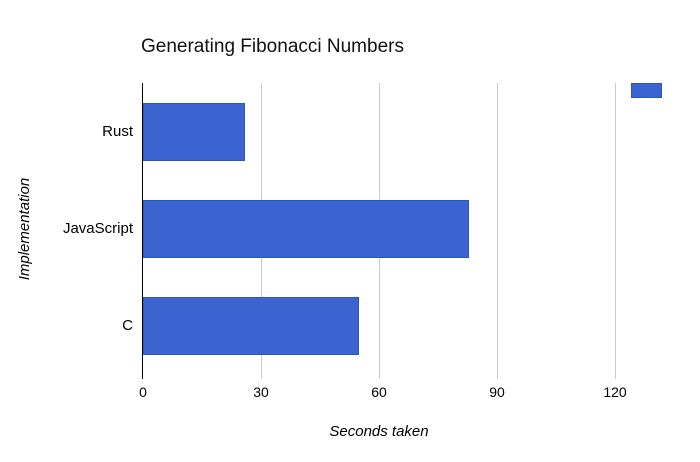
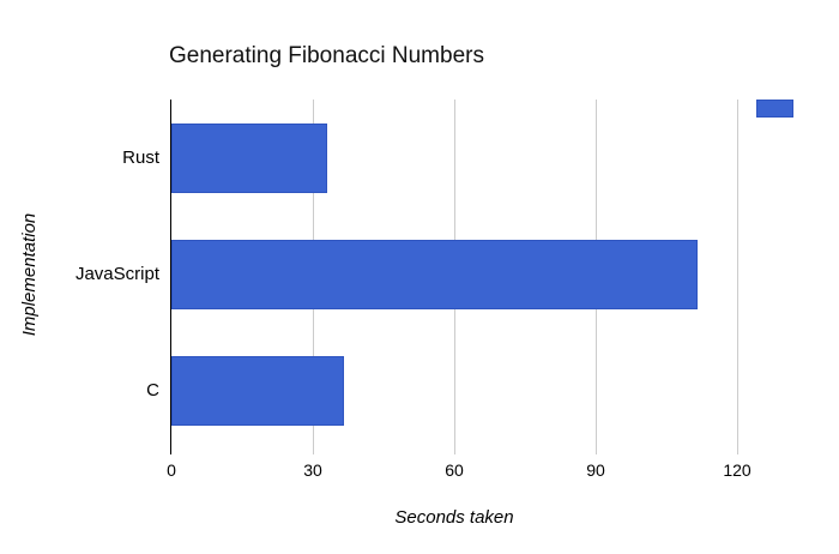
Rust: 26 -> 33
JavaScript: 83 -> 112
C: 55 -> 36
